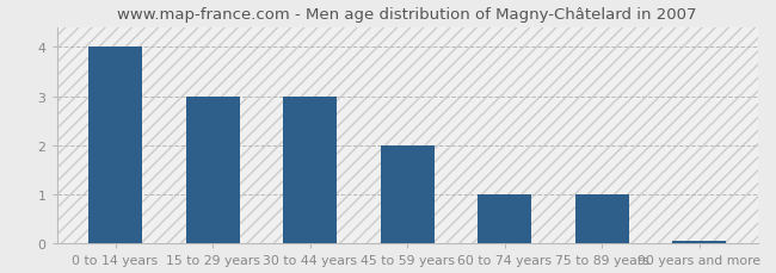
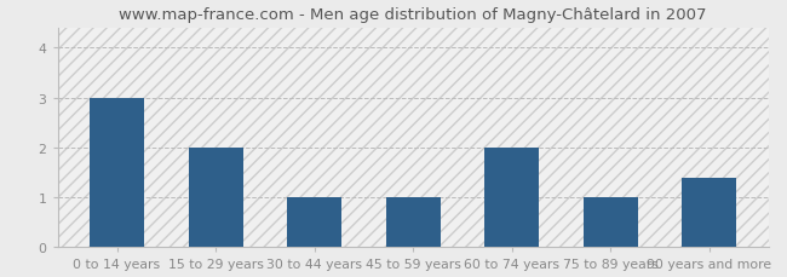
0 to 14 years: 4.00 -> 3.00
15 to 29 years: 3.00 -> 2.00
30 to 44 years: 3.00 -> 1.00
45 to 59 years: 2.00 -> 1.00
60 to 74 years: 1.00 -> 2.00
90 years and more: 0.05 -> 1.40
